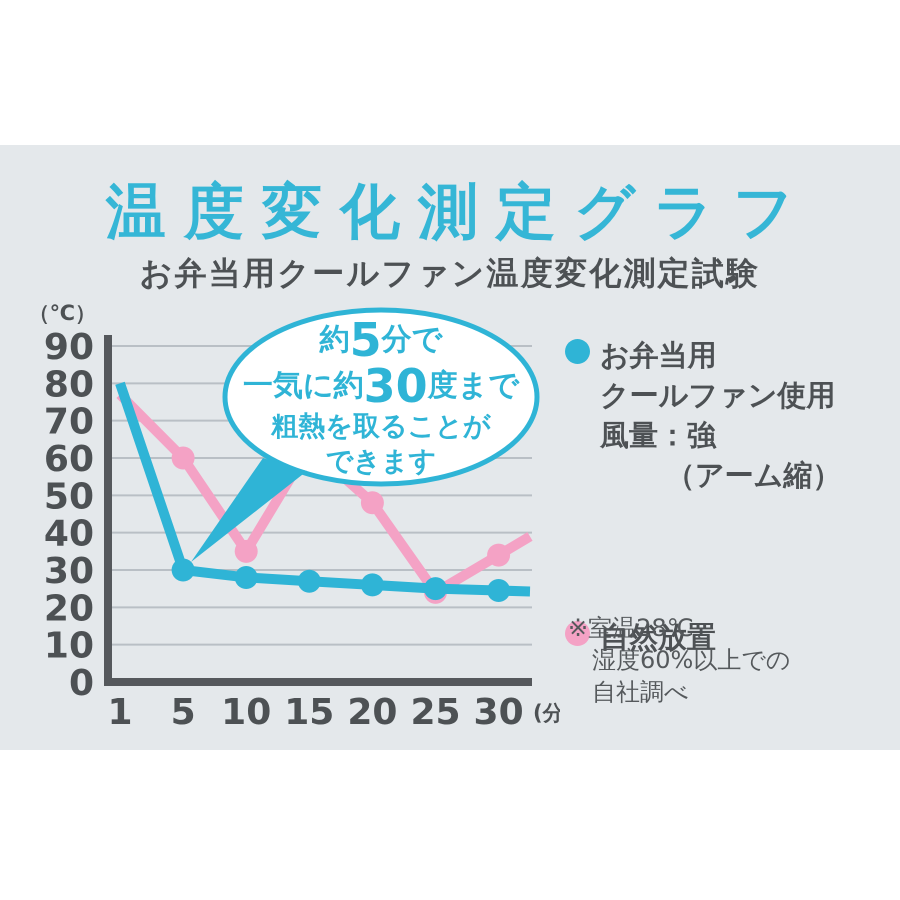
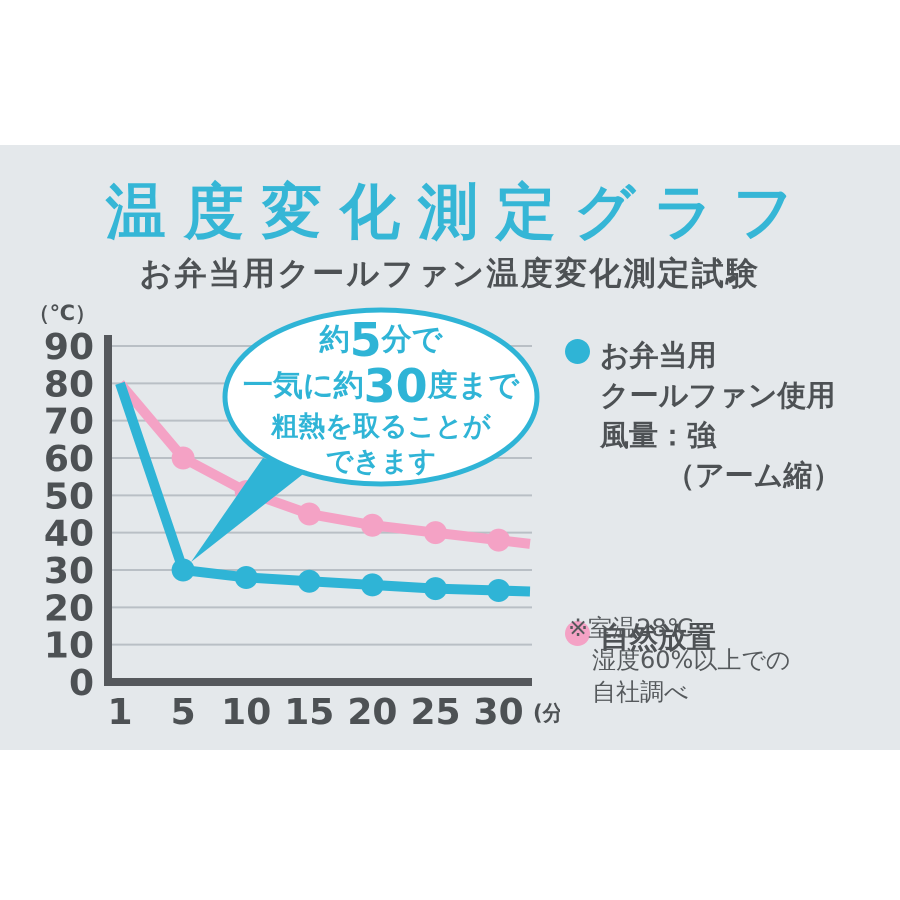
自然放置/1: 77 -> 80
自然放置/10: 35 -> 51
自然放置/15: 63 -> 45
自然放置/20: 48 -> 42
自然放置/25: 24 -> 40
自然放置/30: 34 -> 38
